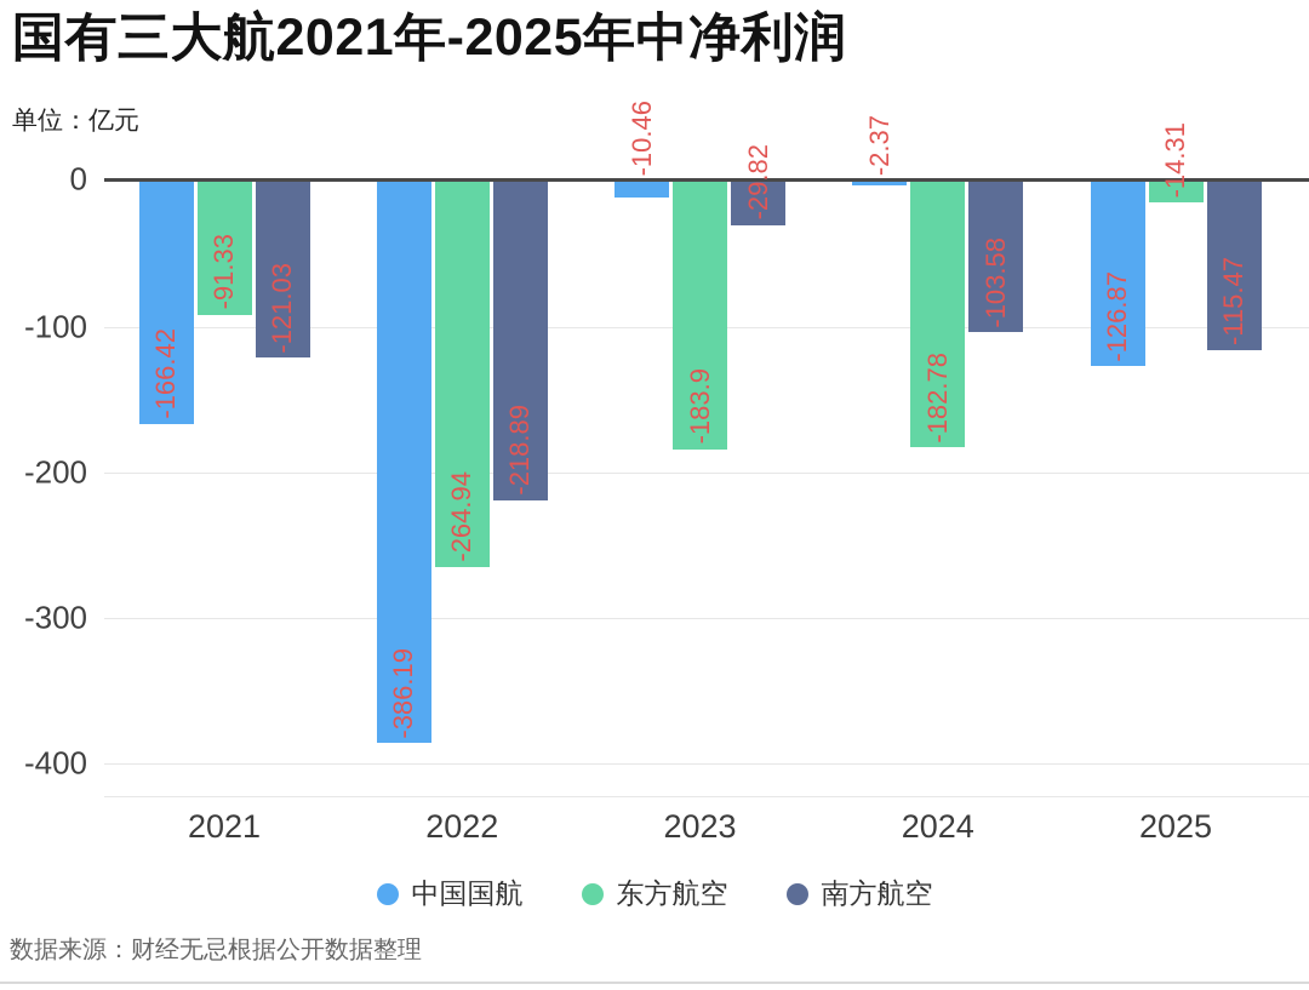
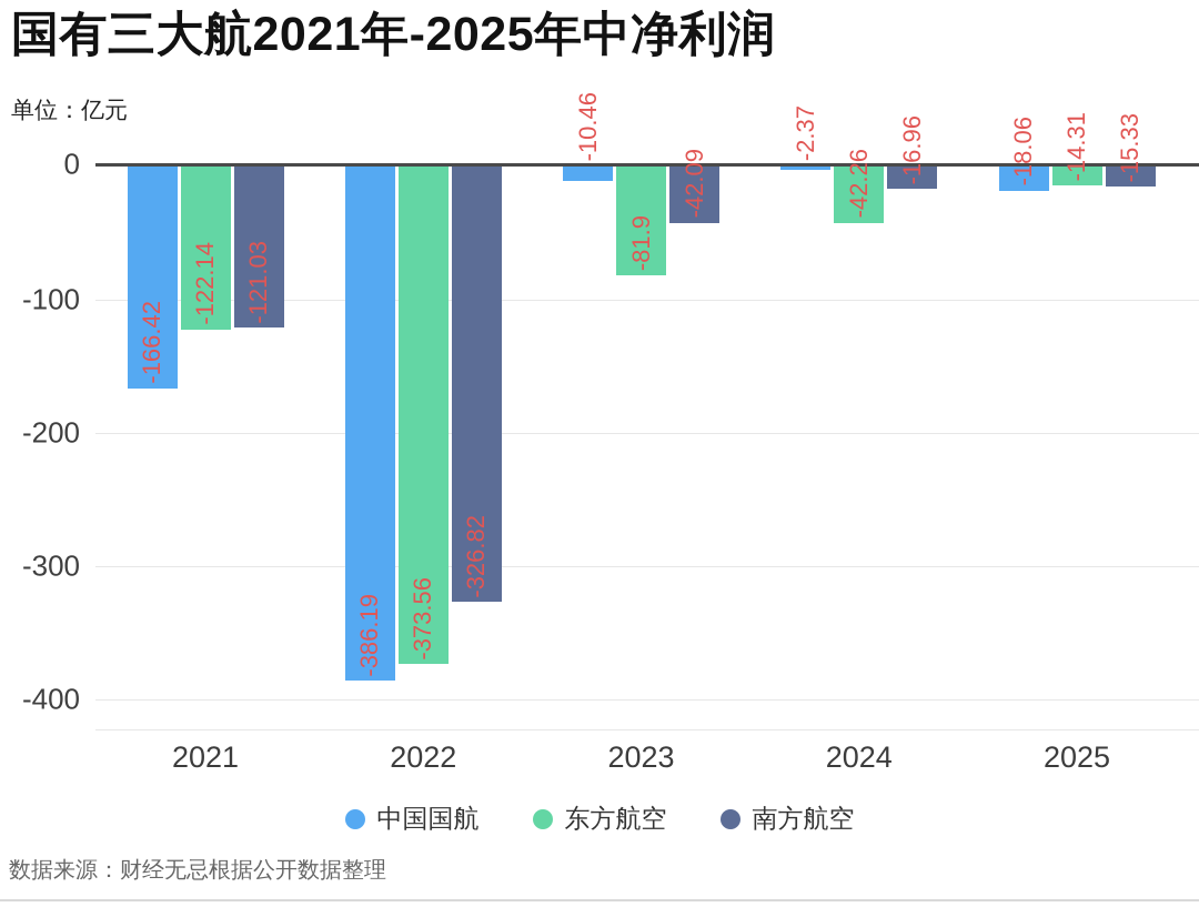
东方航空/2021: -91.33 -> -122.14
东方航空/2022: -264.94 -> -373.56
南方航空/2022: -218.89 -> -326.82
东方航空/2023: -183.9 -> -81.9
南方航空/2023: -29.82 -> -42.09
东方航空/2024: -182.78 -> -42.26
南方航空/2024: -103.58 -> -16.96
中国国航/2025: -126.87 -> -18.06
南方航空/2025: -115.47 -> -15.33
